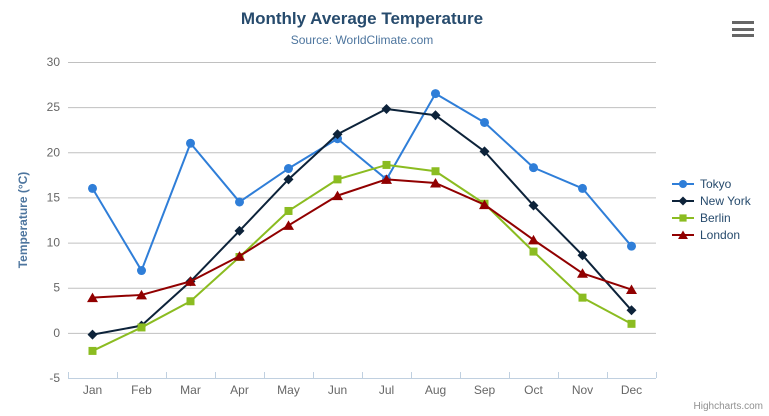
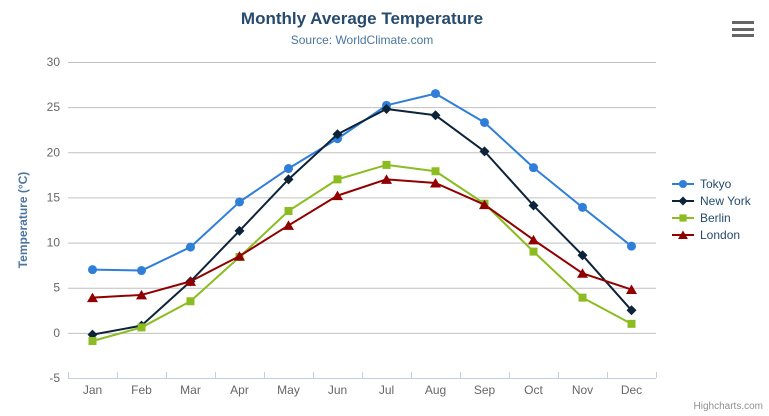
Tokyo/Jan: 16 -> 7
Berlin/Jan: -2 -> -1
Tokyo/Mar: 21 -> 10
Tokyo/Jul: 17 -> 25
Tokyo/Nov: 16 -> 14
